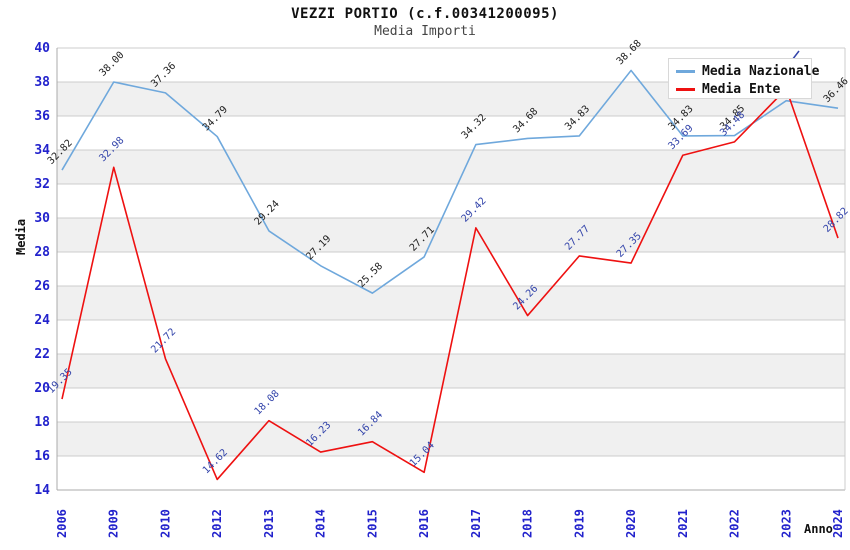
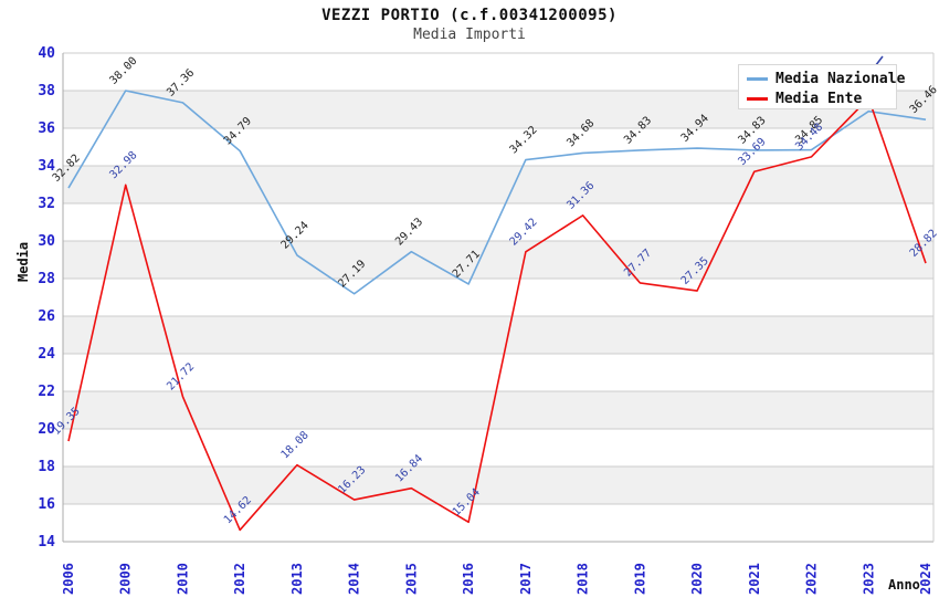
Media Nazionale/2015: 25.58 -> 29.43
Media Ente/2018: 24.26 -> 31.36
Media Nazionale/2020: 38.68 -> 34.94
